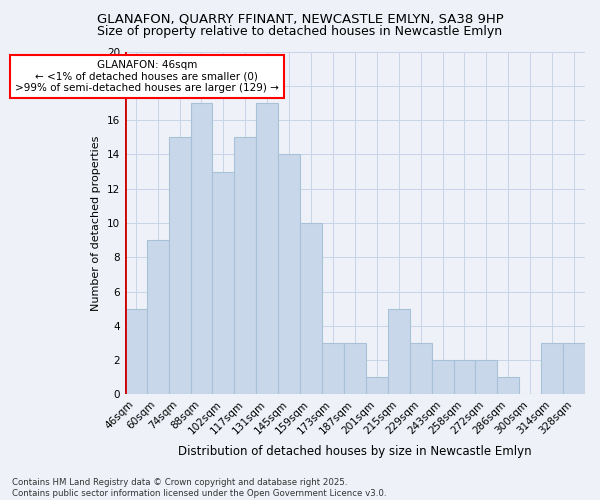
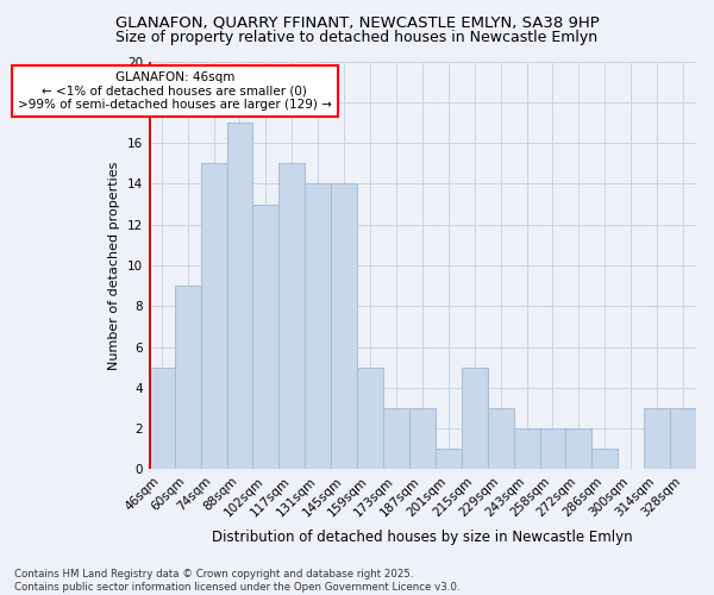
131sqm: 17 -> 14
159sqm: 10 -> 5
